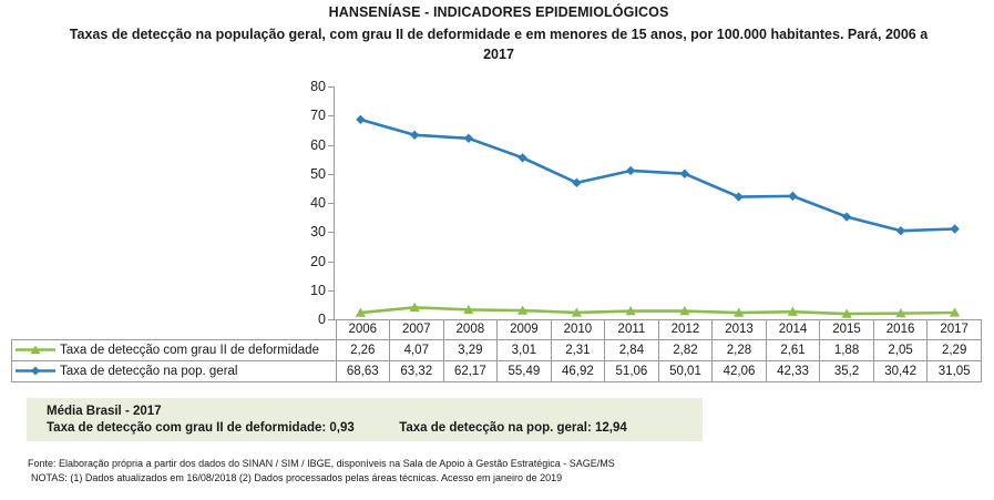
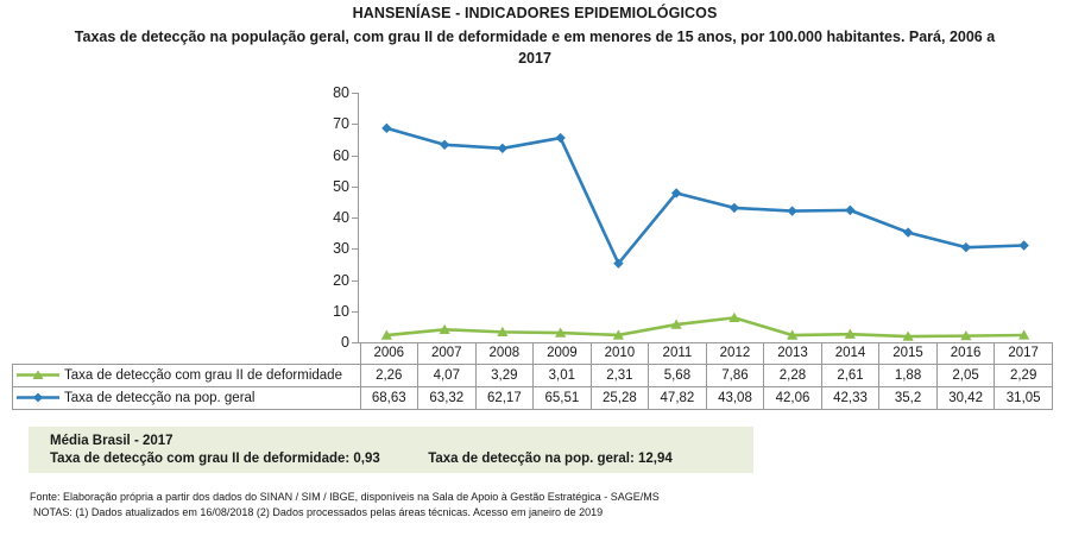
Taxa de detecção na pop. geral/2009: 55,49 -> 65,51
Taxa de detecção na pop. geral/2010: 46,92 -> 25,28
Taxa de detecção com grau II de deformidade/2011: 2,84 -> 5,68
Taxa de detecção na pop. geral/2011: 51,06 -> 47,82
Taxa de detecção com grau II de deformidade/2012: 2,82 -> 7,86
Taxa de detecção na pop. geral/2012: 50,01 -> 43,08
